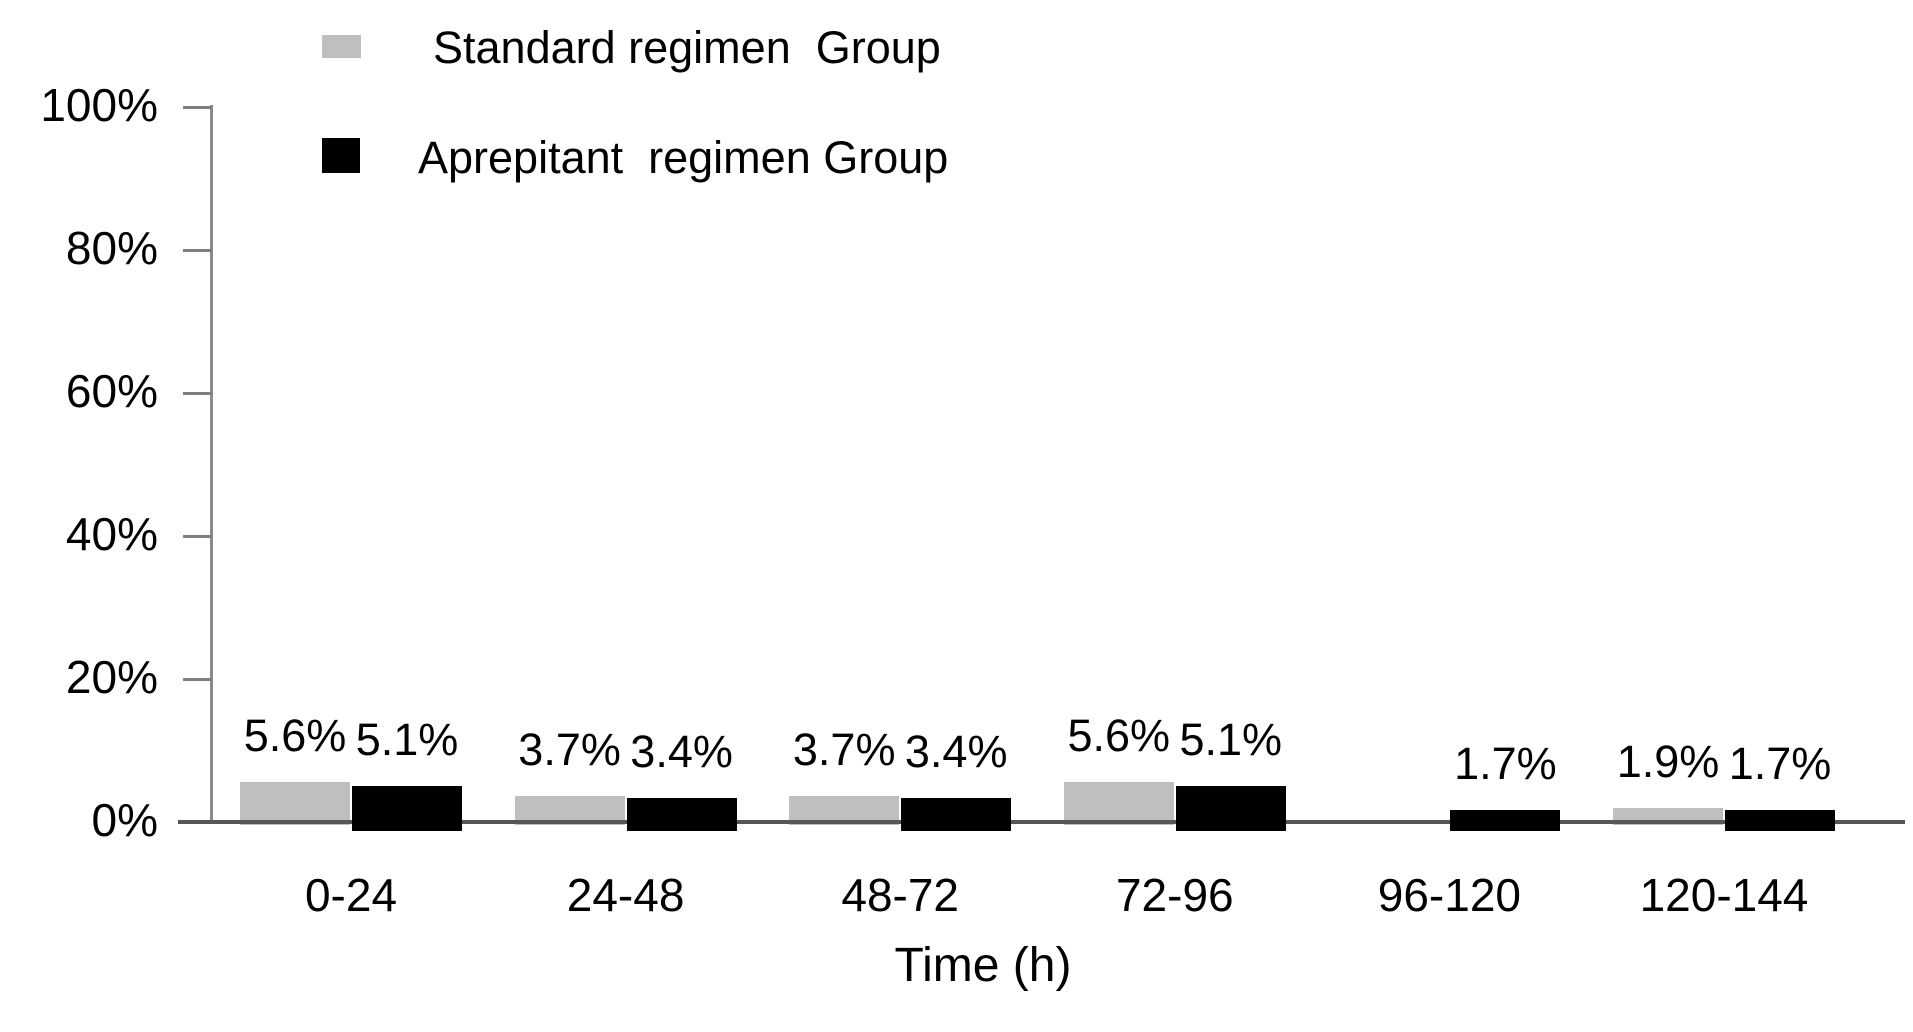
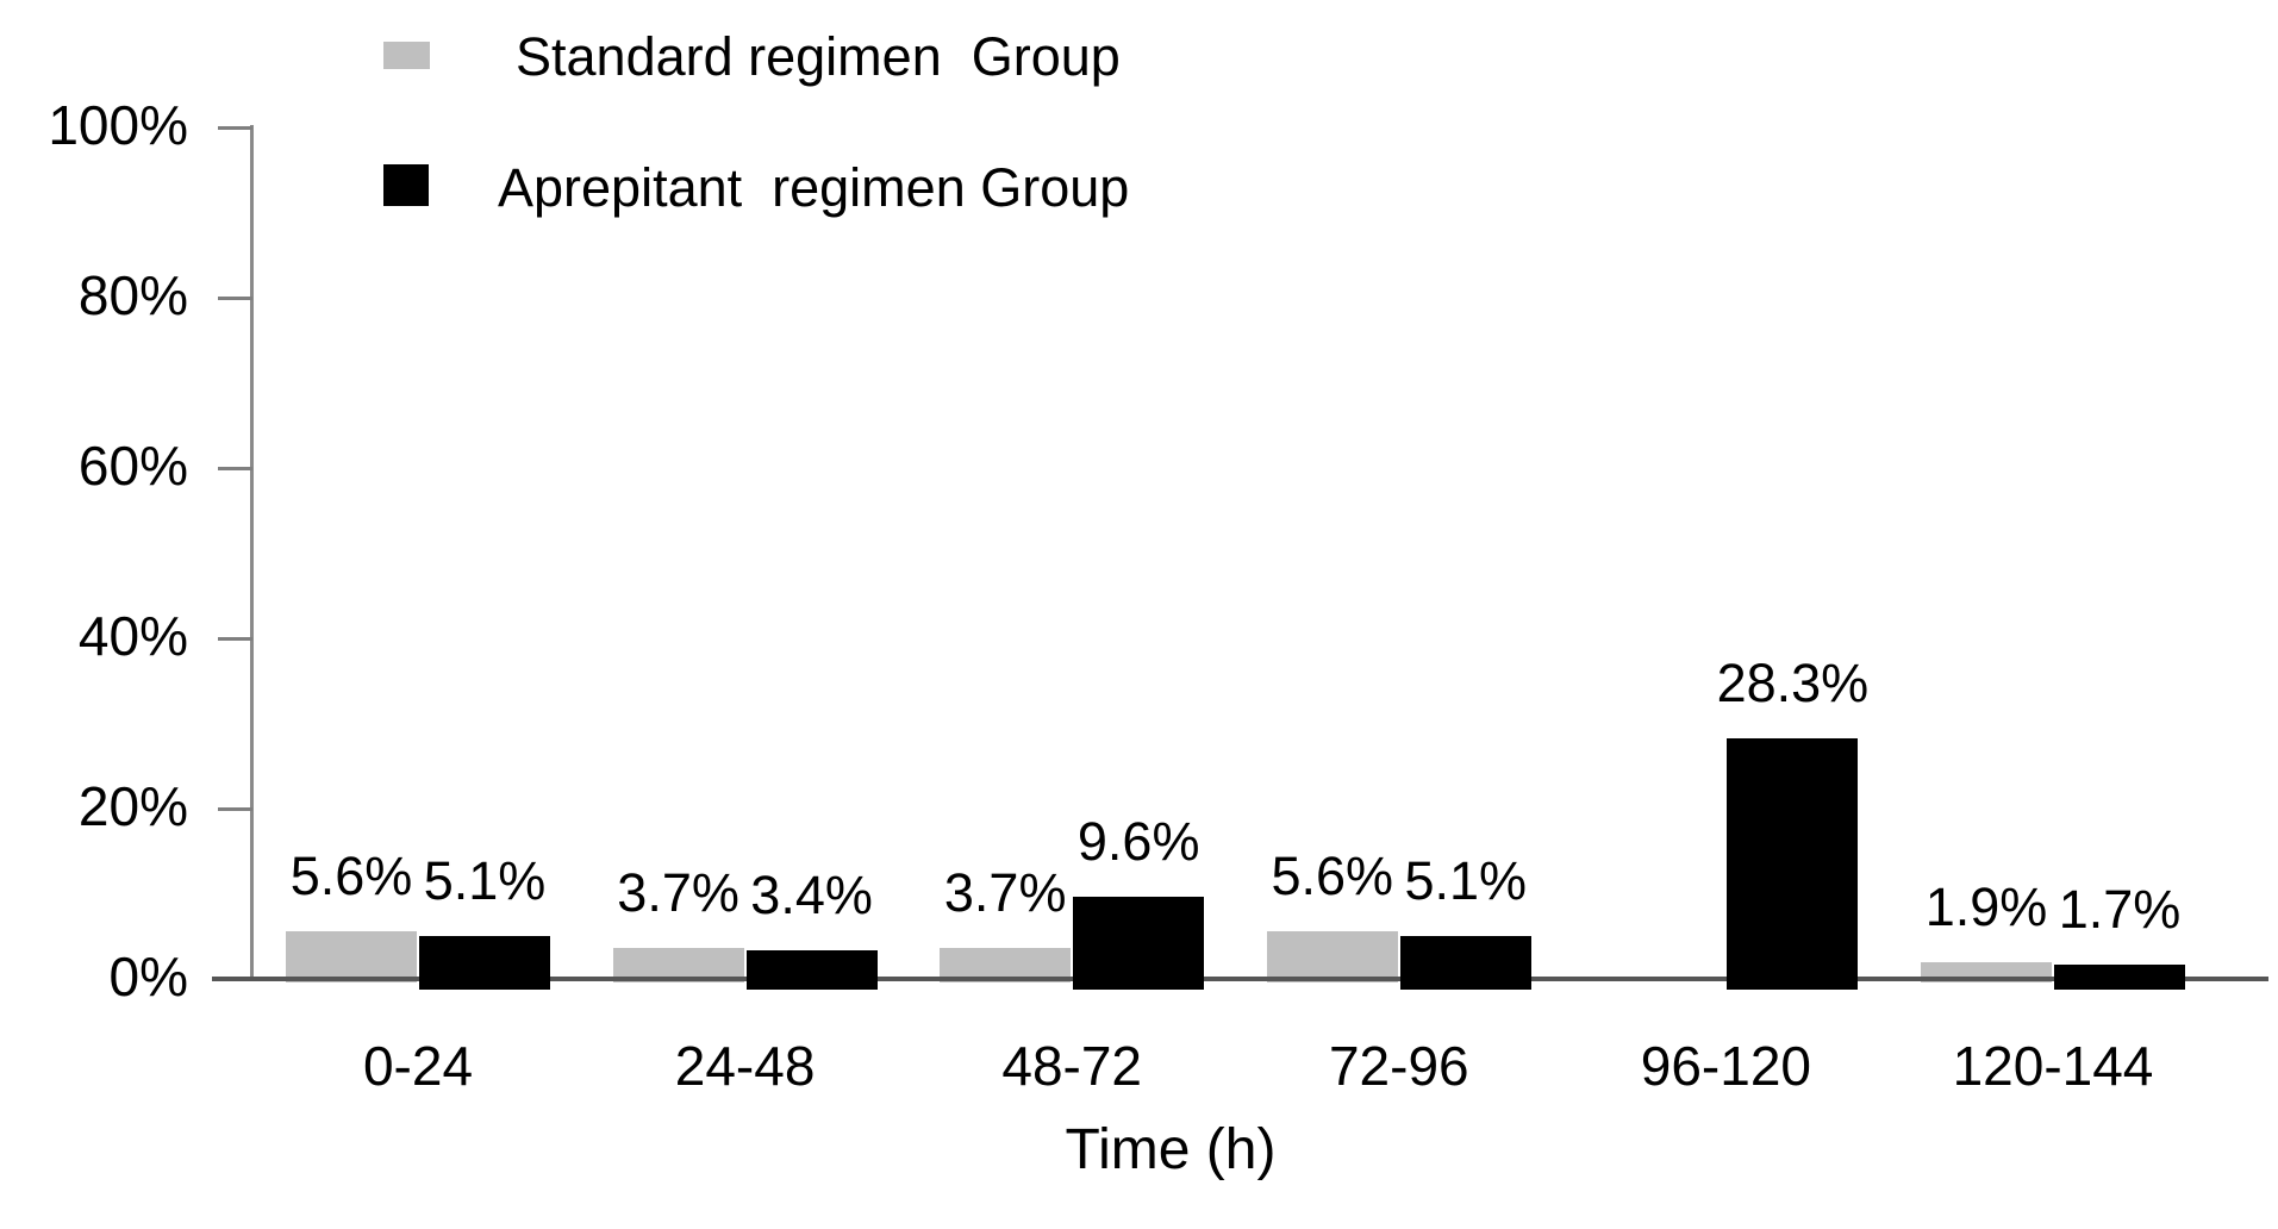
Aprepitant regimen Group/48-72: 3.4% -> 9.6%
Aprepitant regimen Group/96-120: 1.7% -> 28.3%
